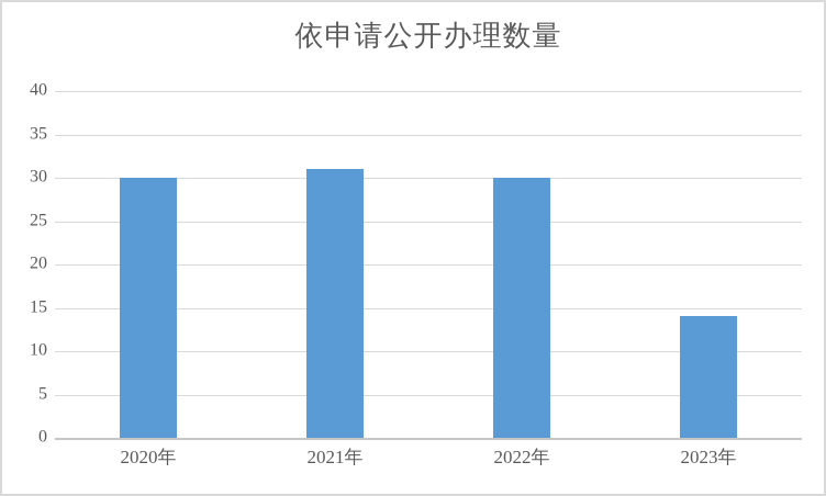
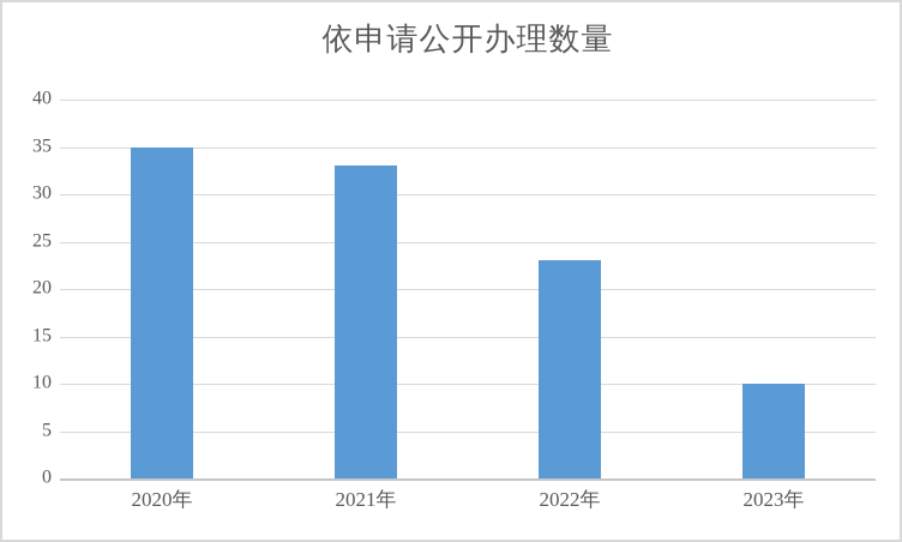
2020年: 30 -> 35
2021年: 31 -> 33
2022年: 30 -> 23
2023年: 14 -> 10
